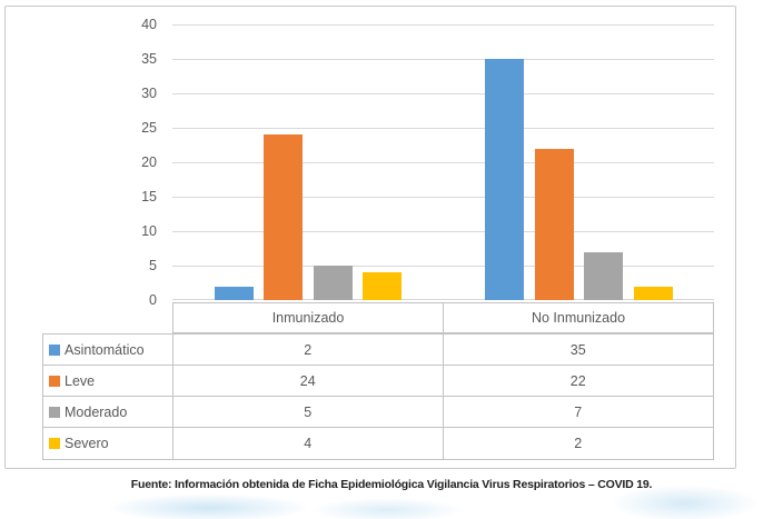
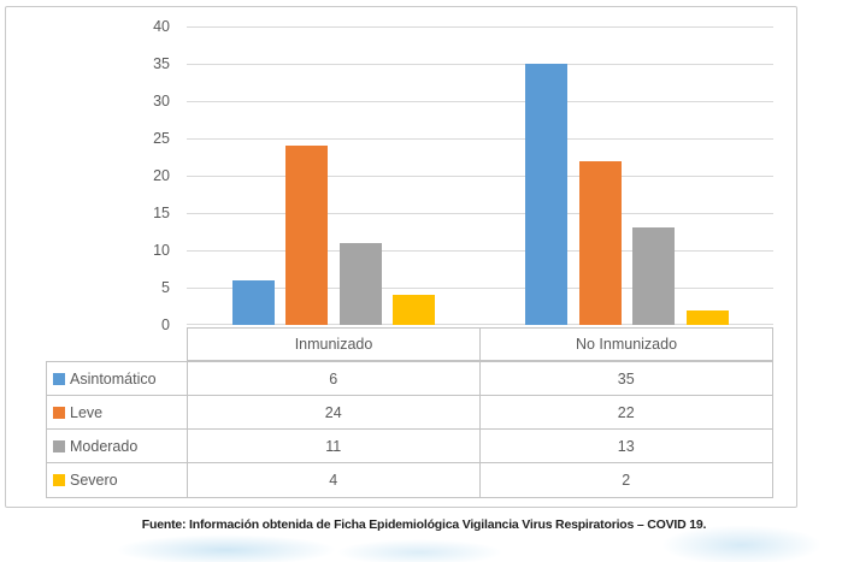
Asintomático/Inmunizado: 2 -> 6
Moderado/Inmunizado: 5 -> 11
Moderado/No Inmunizado: 7 -> 13
